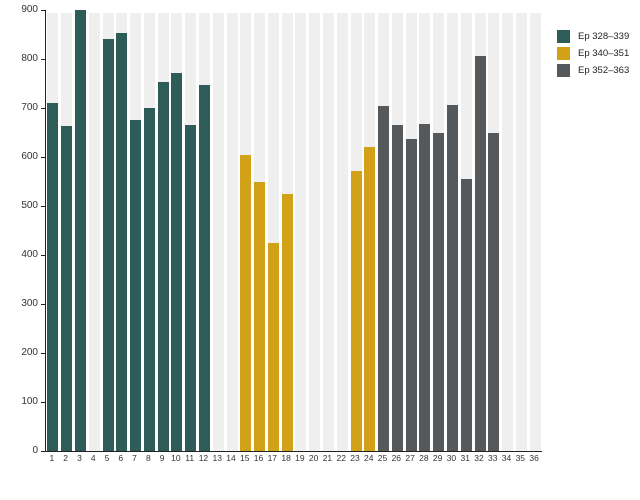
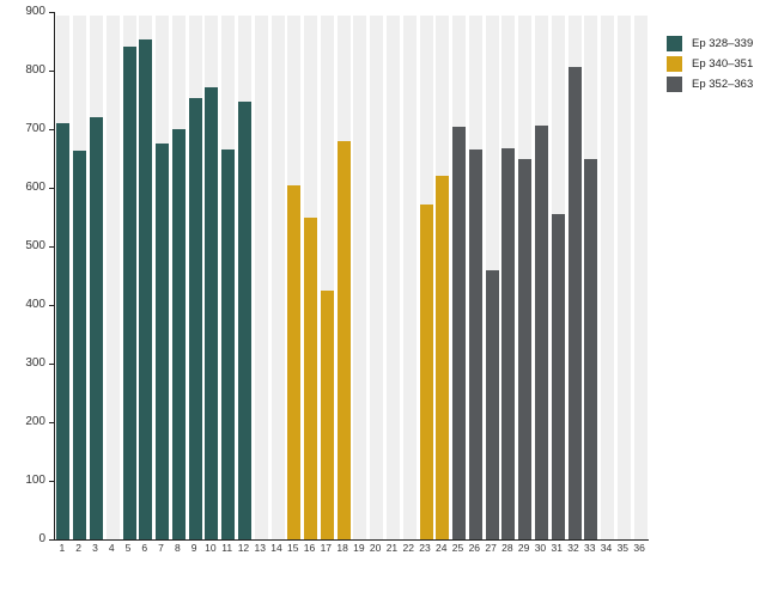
Ep 328–339/3: 900 -> 720
Ep 340–351/18: 520 -> 680
Ep 352–363/27: 640 -> 460
